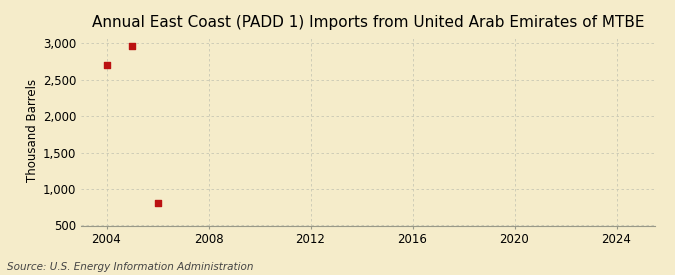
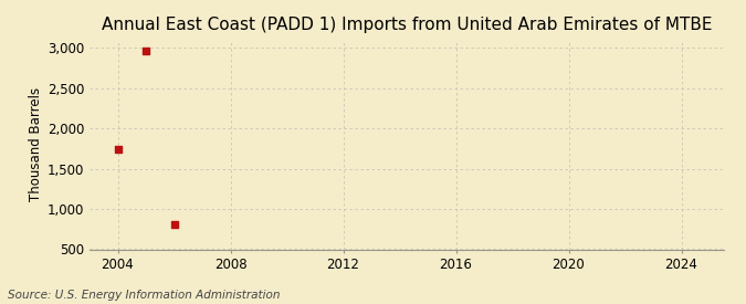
2004: 2,700 -> 1,740
